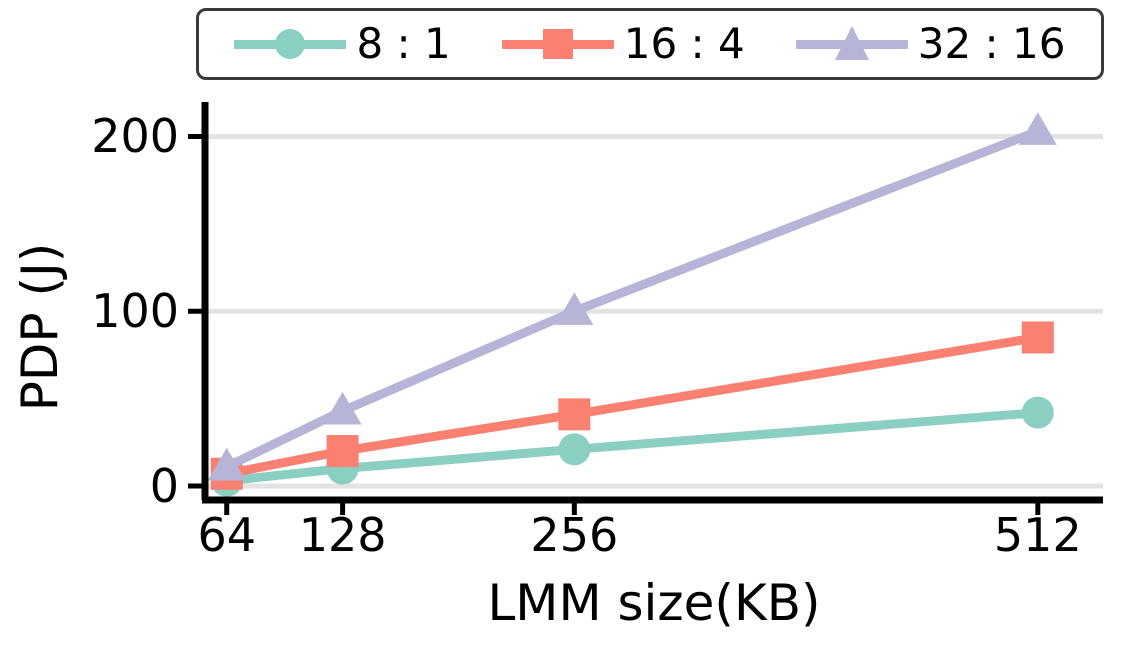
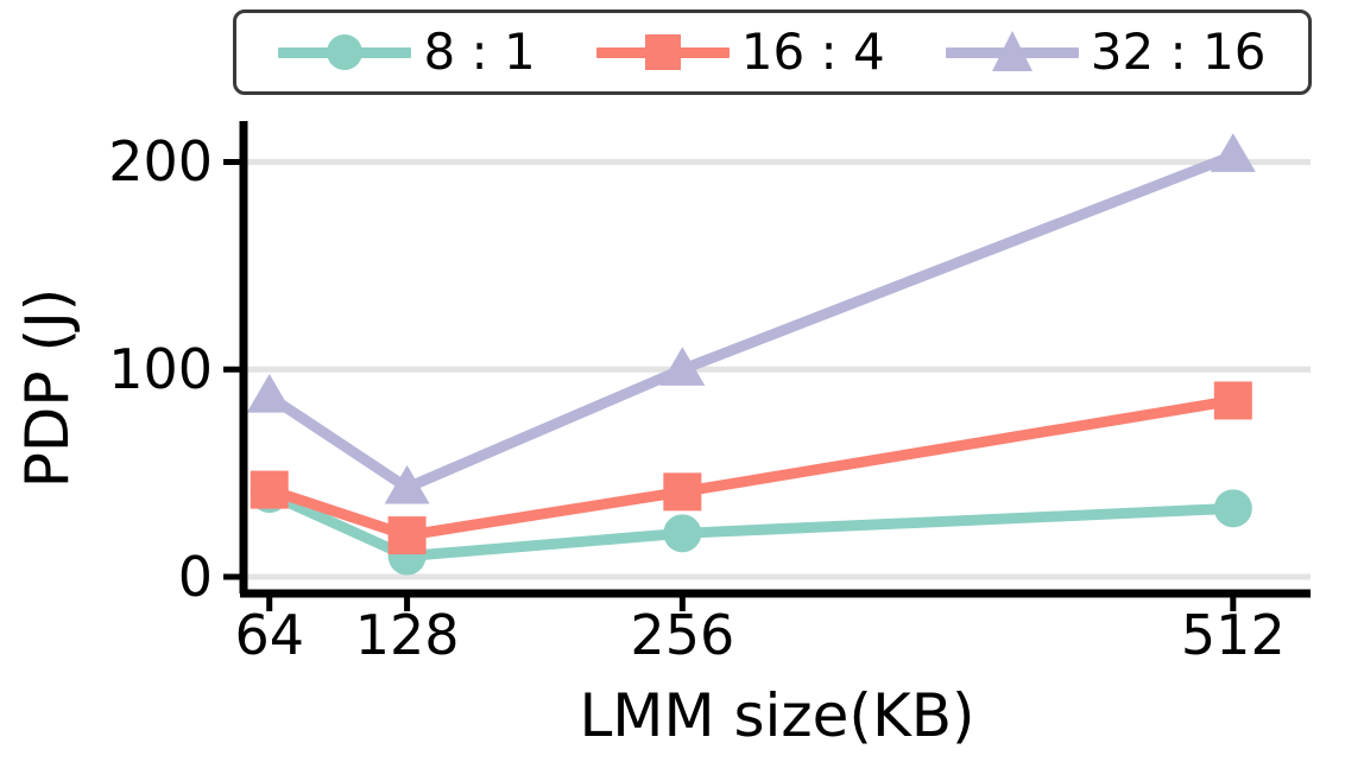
8 : 1/64: 3 -> 40
16 : 4/64: 7 -> 42
32 : 16/64: 11 -> 87
8 : 1/512: 42 -> 33
